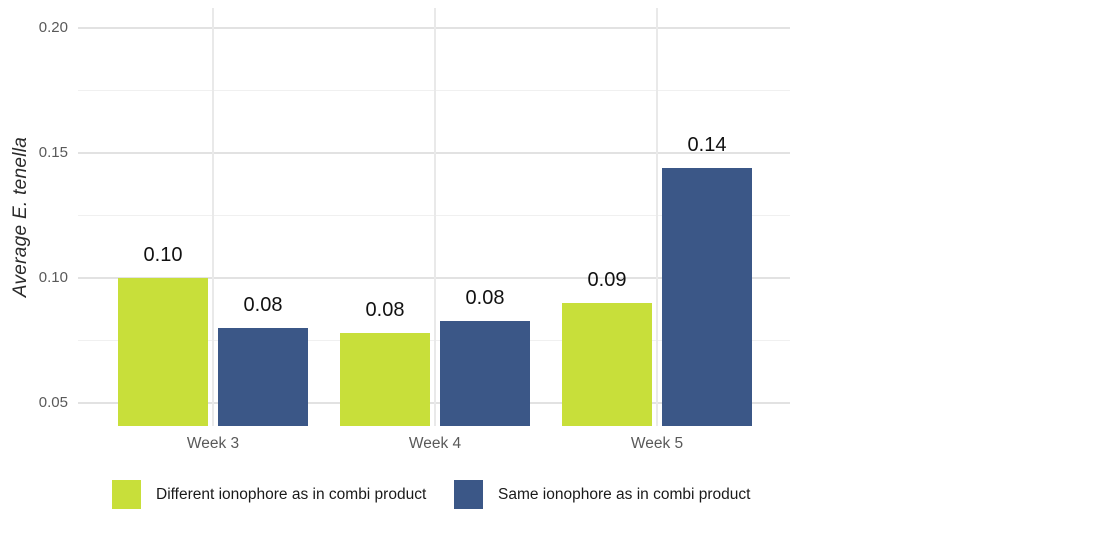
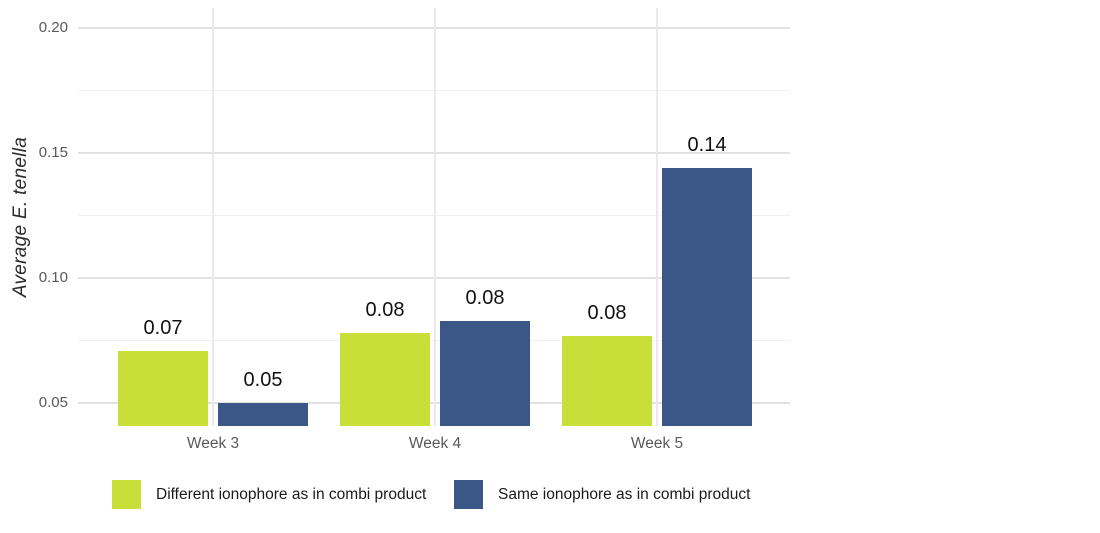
Different ionophore as in combi product/Week 3: 0.10 -> 0.07
Same ionophore as in combi product/Week 3: 0.08 -> 0.05
Different ionophore as in combi product/Week 5: 0.09 -> 0.08
